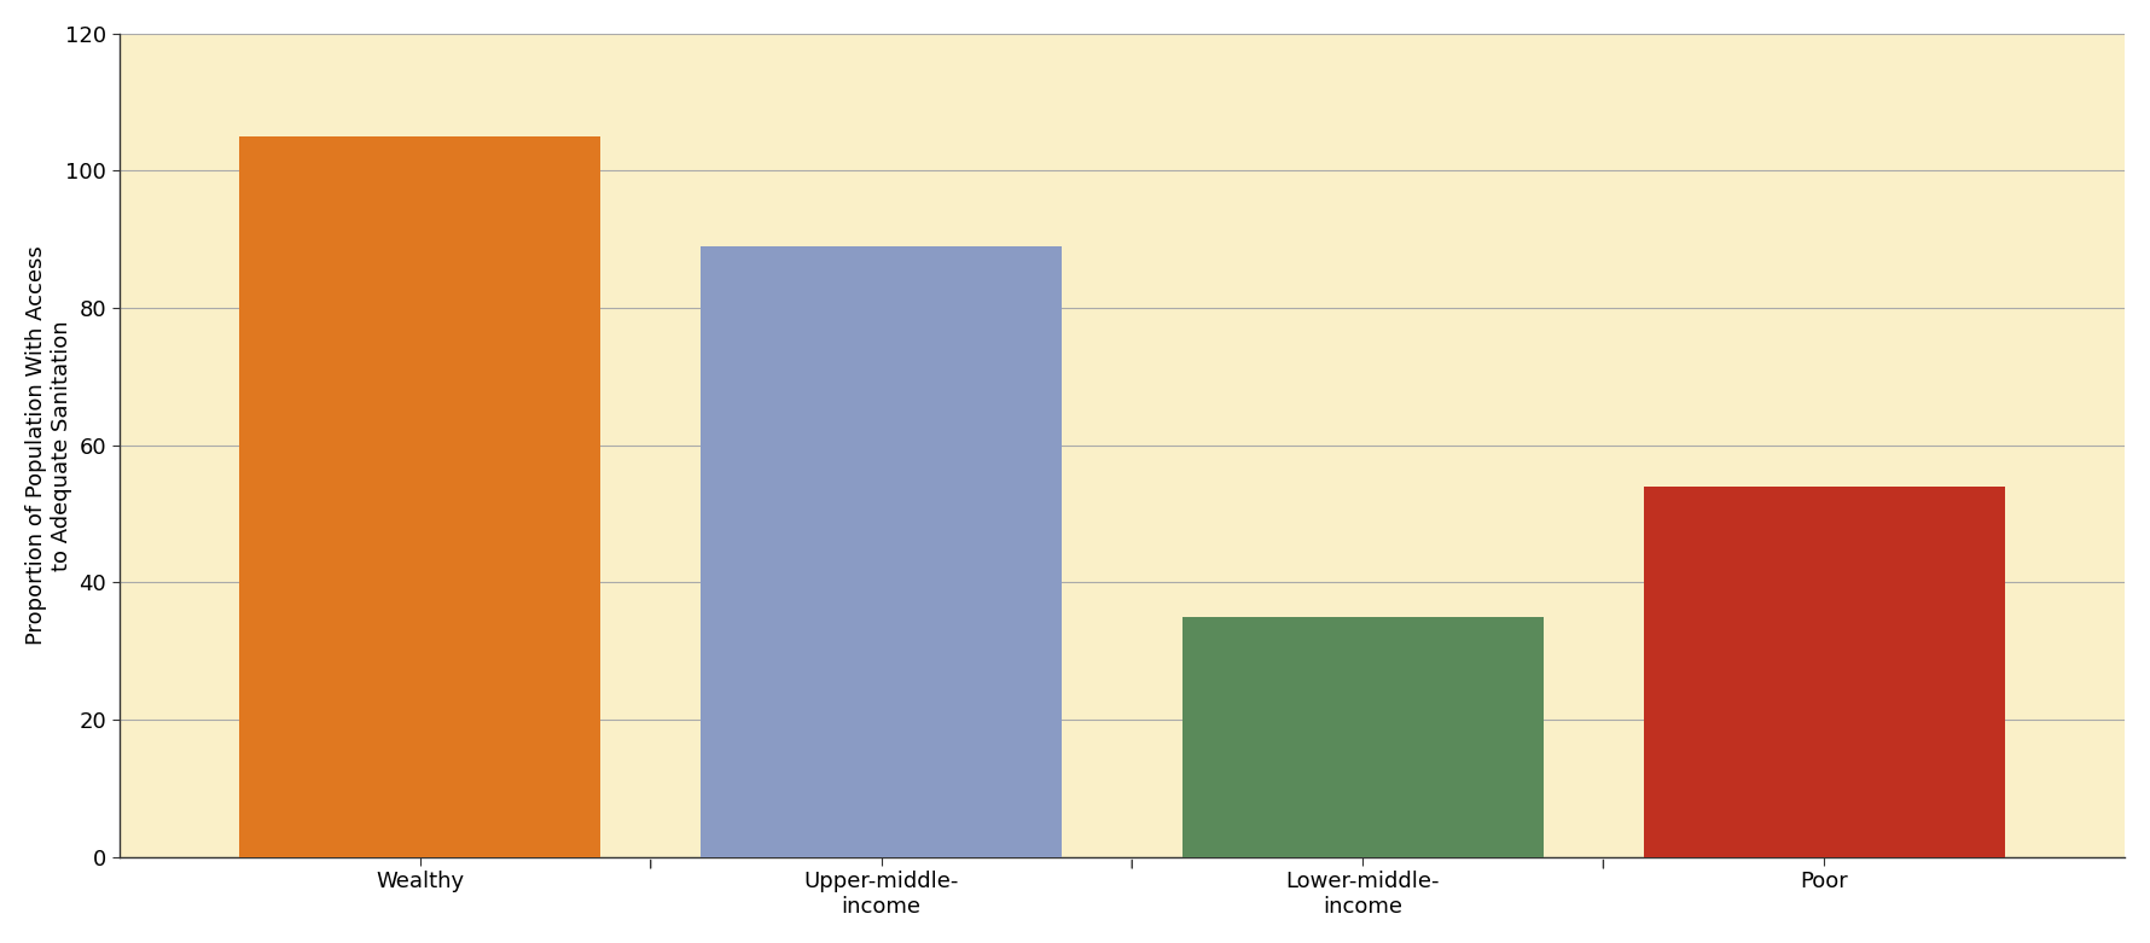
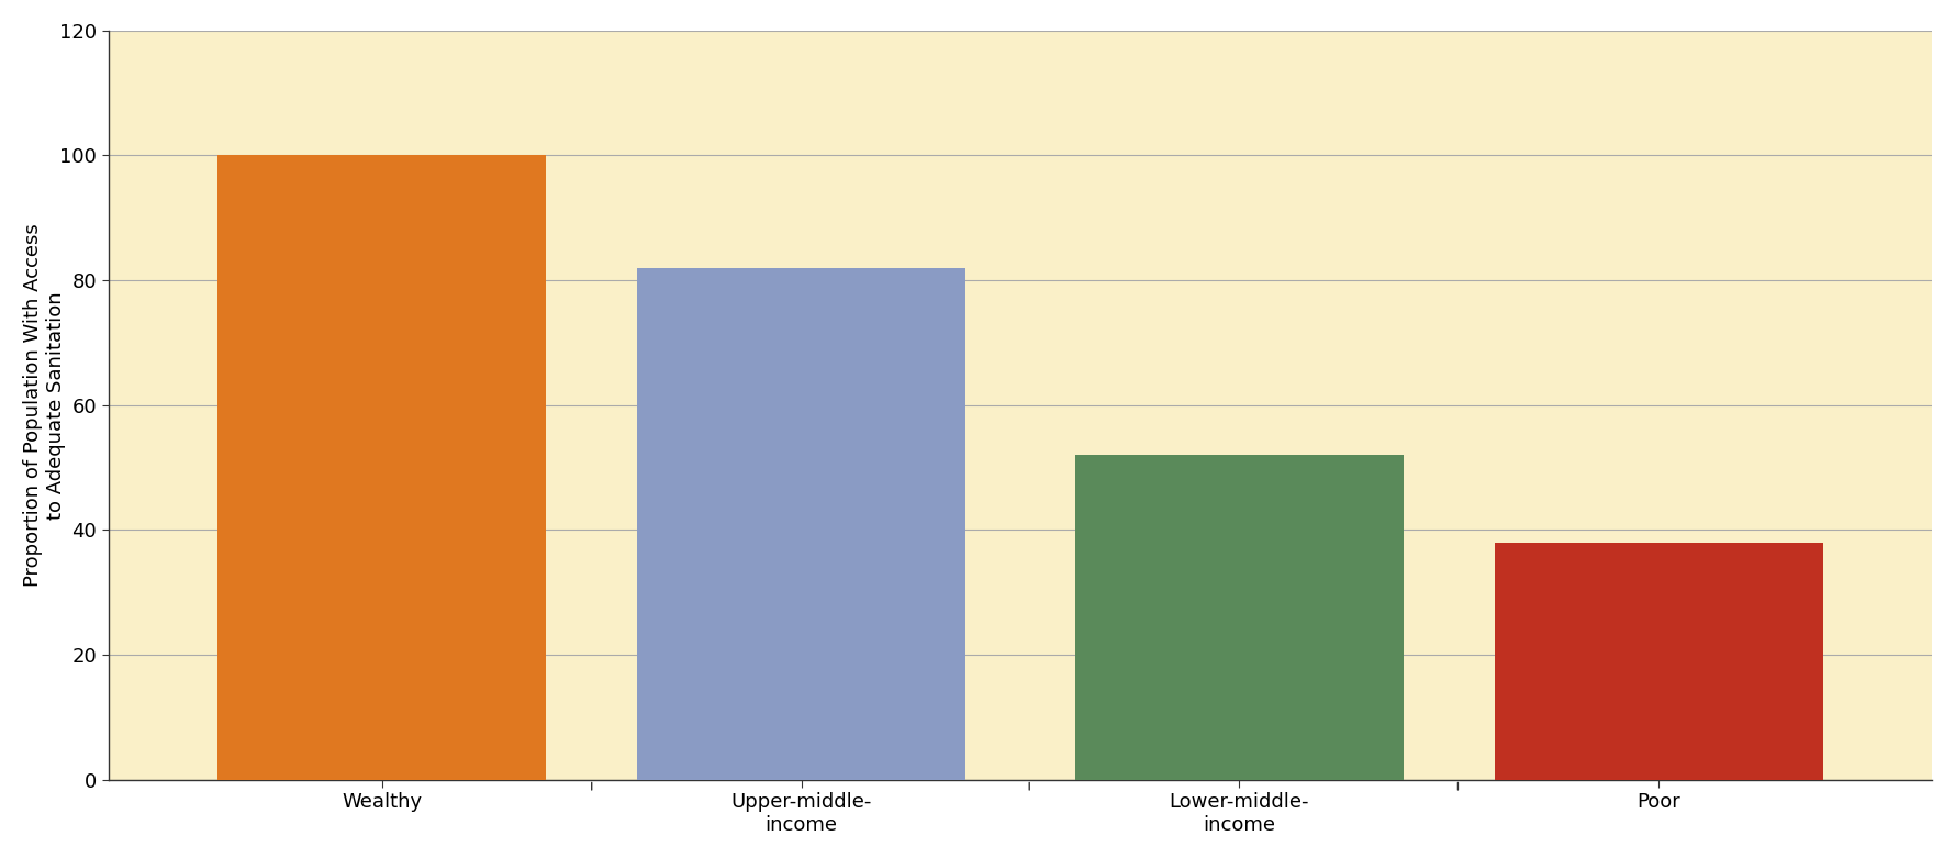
Wealthy: 105 -> 100
Upper-middle- income: 89 -> 82
Lower-middle- income: 35 -> 52
Poor: 54 -> 38
